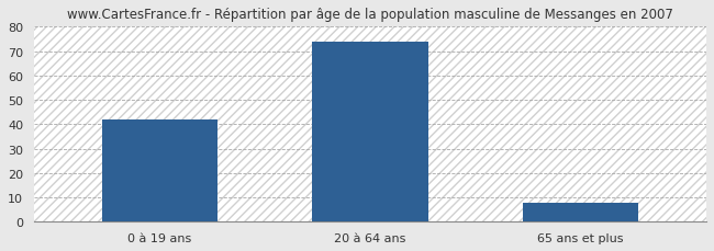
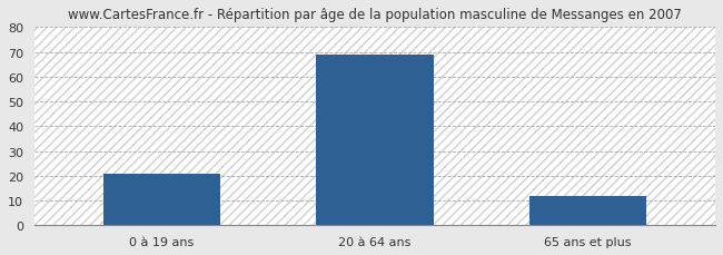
0 à 19 ans: 42 -> 21
20 à 64 ans: 74 -> 69
65 ans et plus: 8 -> 12
